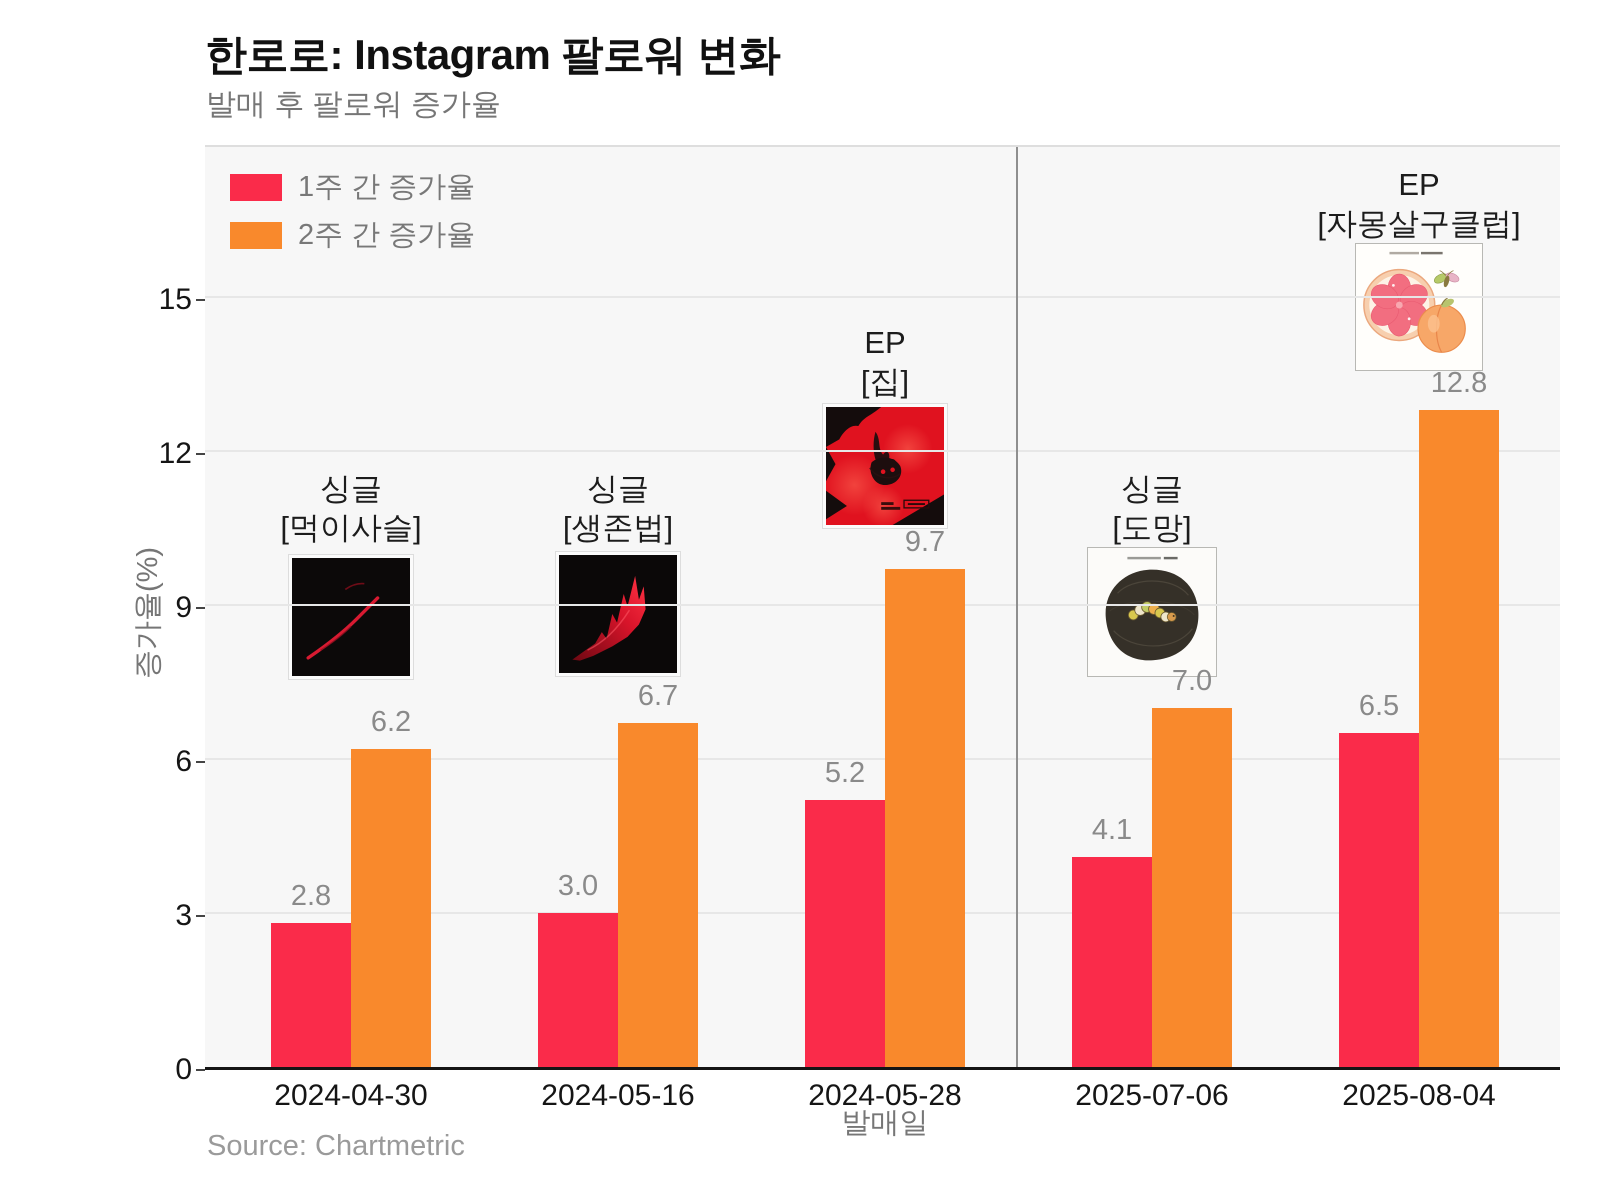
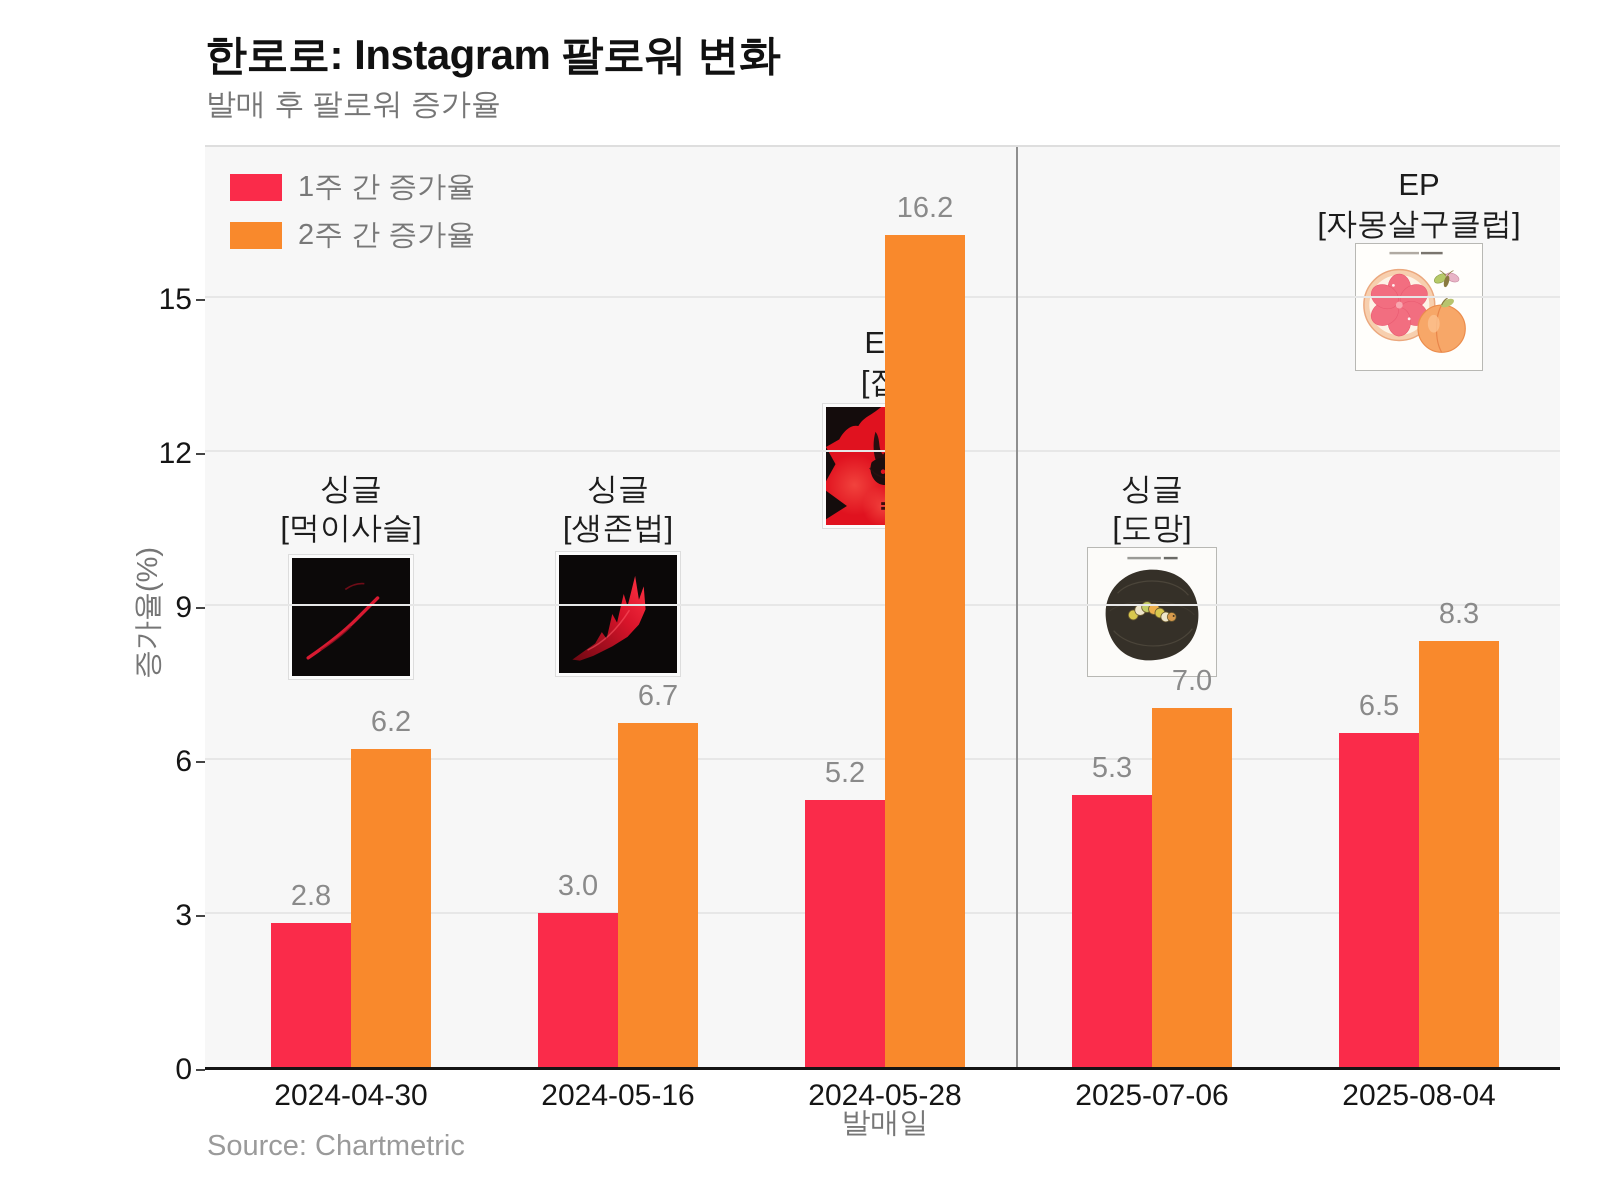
2주 간 증가율/2024-05-28: 9.7 -> 16.2
1주 간 증가율/2025-07-06: 4.1 -> 5.3
2주 간 증가율/2025-08-04: 12.8 -> 8.3
